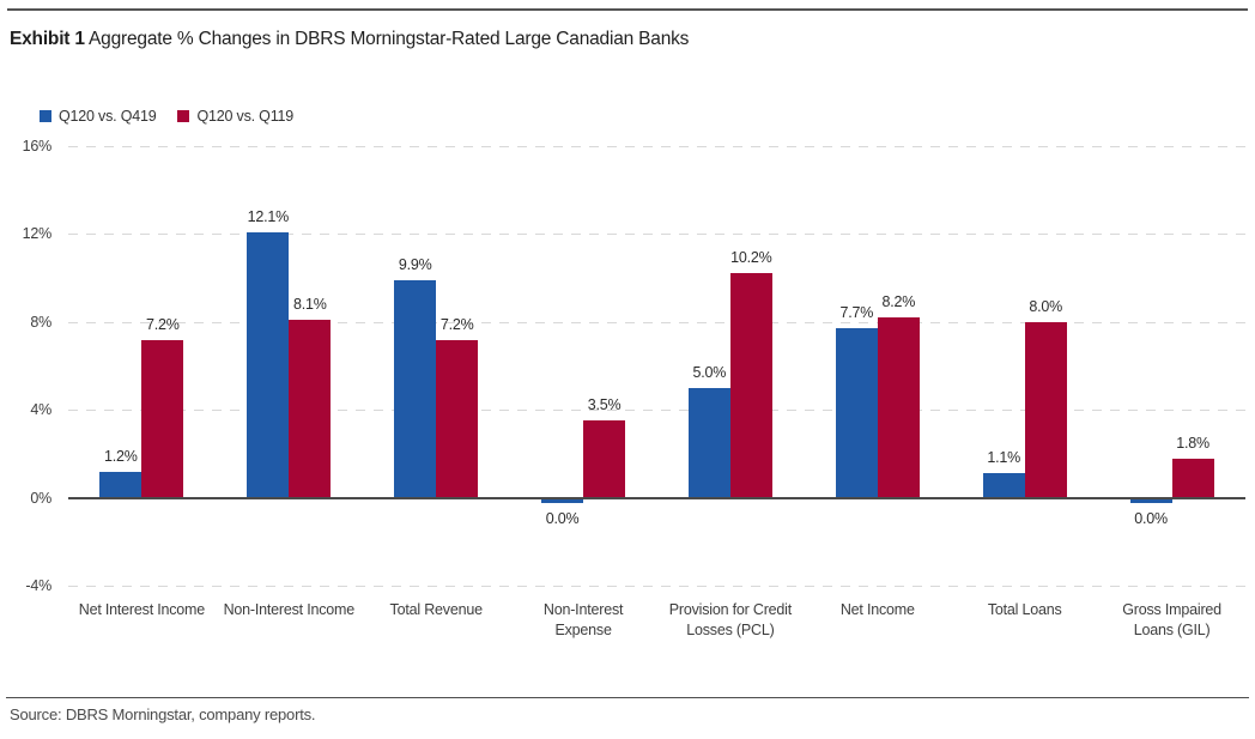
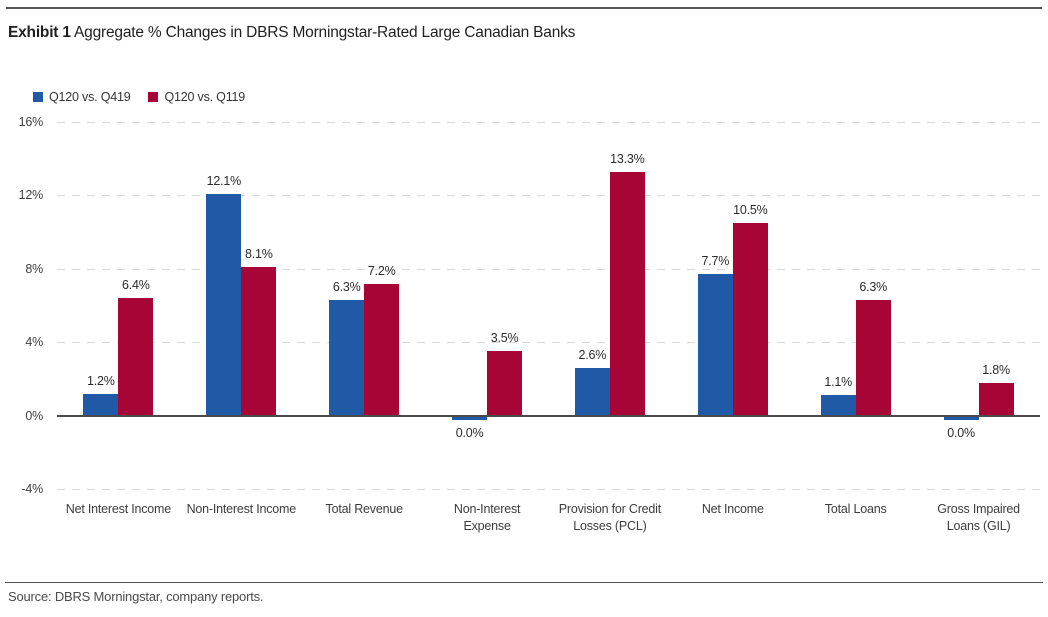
Q120 vs. Q119/Net Interest Income: 7.2% -> 6.4%
Q120 vs. Q419/Total Revenue: 9.9% -> 6.3%
Q120 vs. Q419/Provision for Credit Losses (PCL): 5.0% -> 2.6%
Q120 vs. Q119/Provision for Credit Losses (PCL): 10.2% -> 13.3%
Q120 vs. Q119/Net Income: 8.2% -> 10.5%
Q120 vs. Q119/Total Loans: 8.0% -> 6.3%
